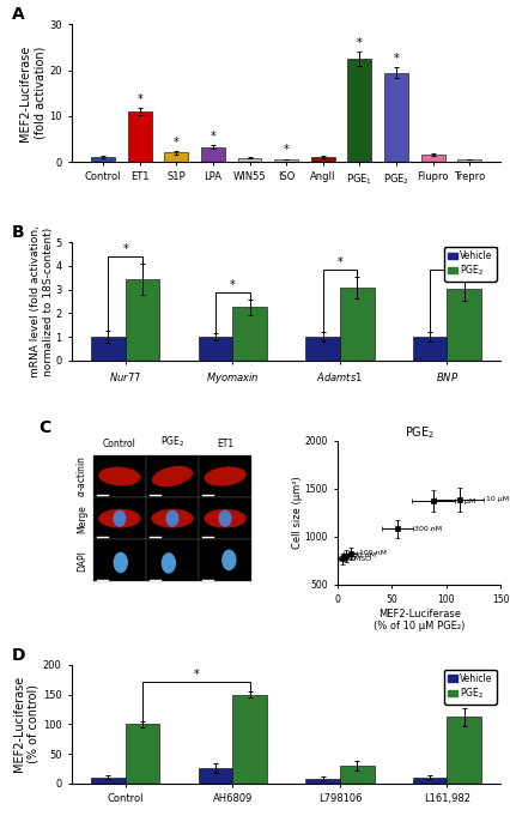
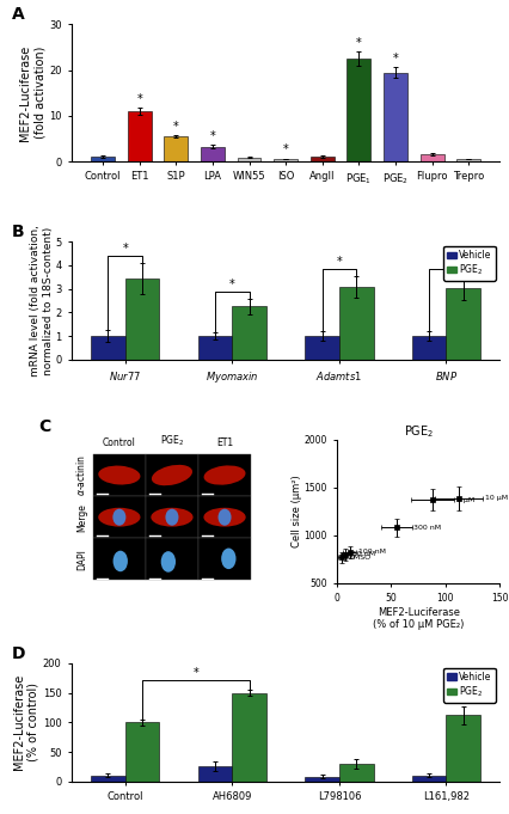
S1P: 2.0 -> 5.5
